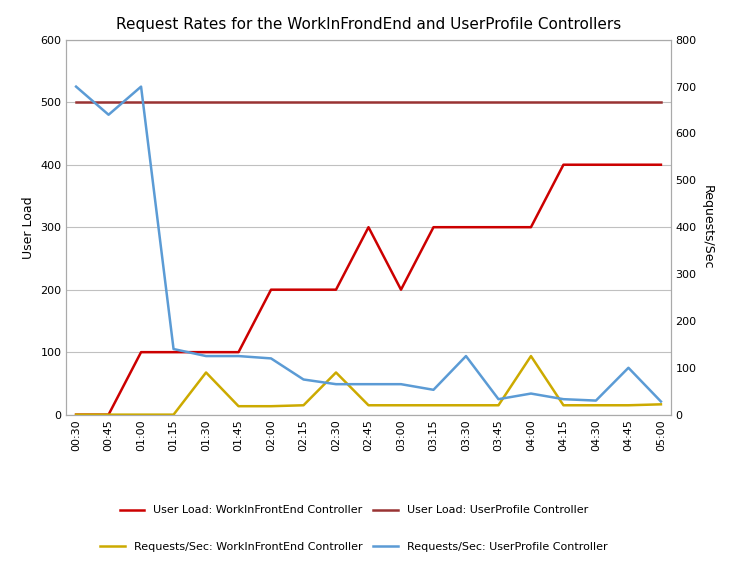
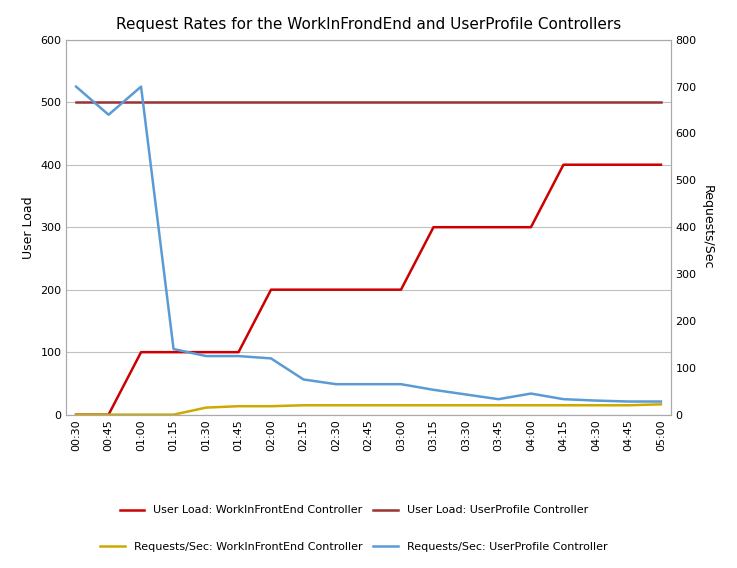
Requests/Sec: WorkInFrontEnd Controller/01:30: 90 -> 15
Requests/Sec: WorkInFrontEnd Controller/02:30: 90 -> 20
User Load: WorkInFrontEnd Controller/02:45: 300 -> 200
Requests/Sec: UserProfile Controller/03:30: 125 -> 43
Requests/Sec: WorkInFrontEnd Controller/04:00: 125 -> 20
Requests/Sec: UserProfile Controller/04:45: 100 -> 28
